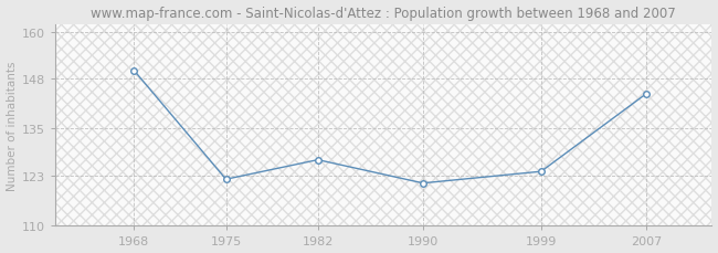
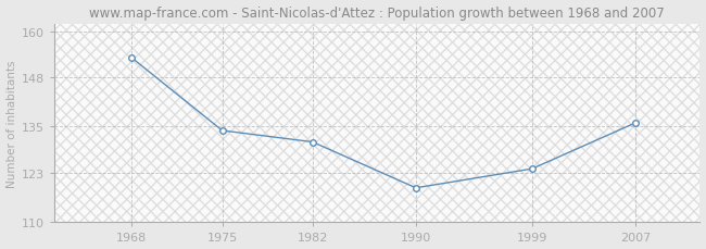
1968: 150 -> 153
1975: 122 -> 134
1982: 127 -> 131
1990: 121 -> 119
2007: 144 -> 136
